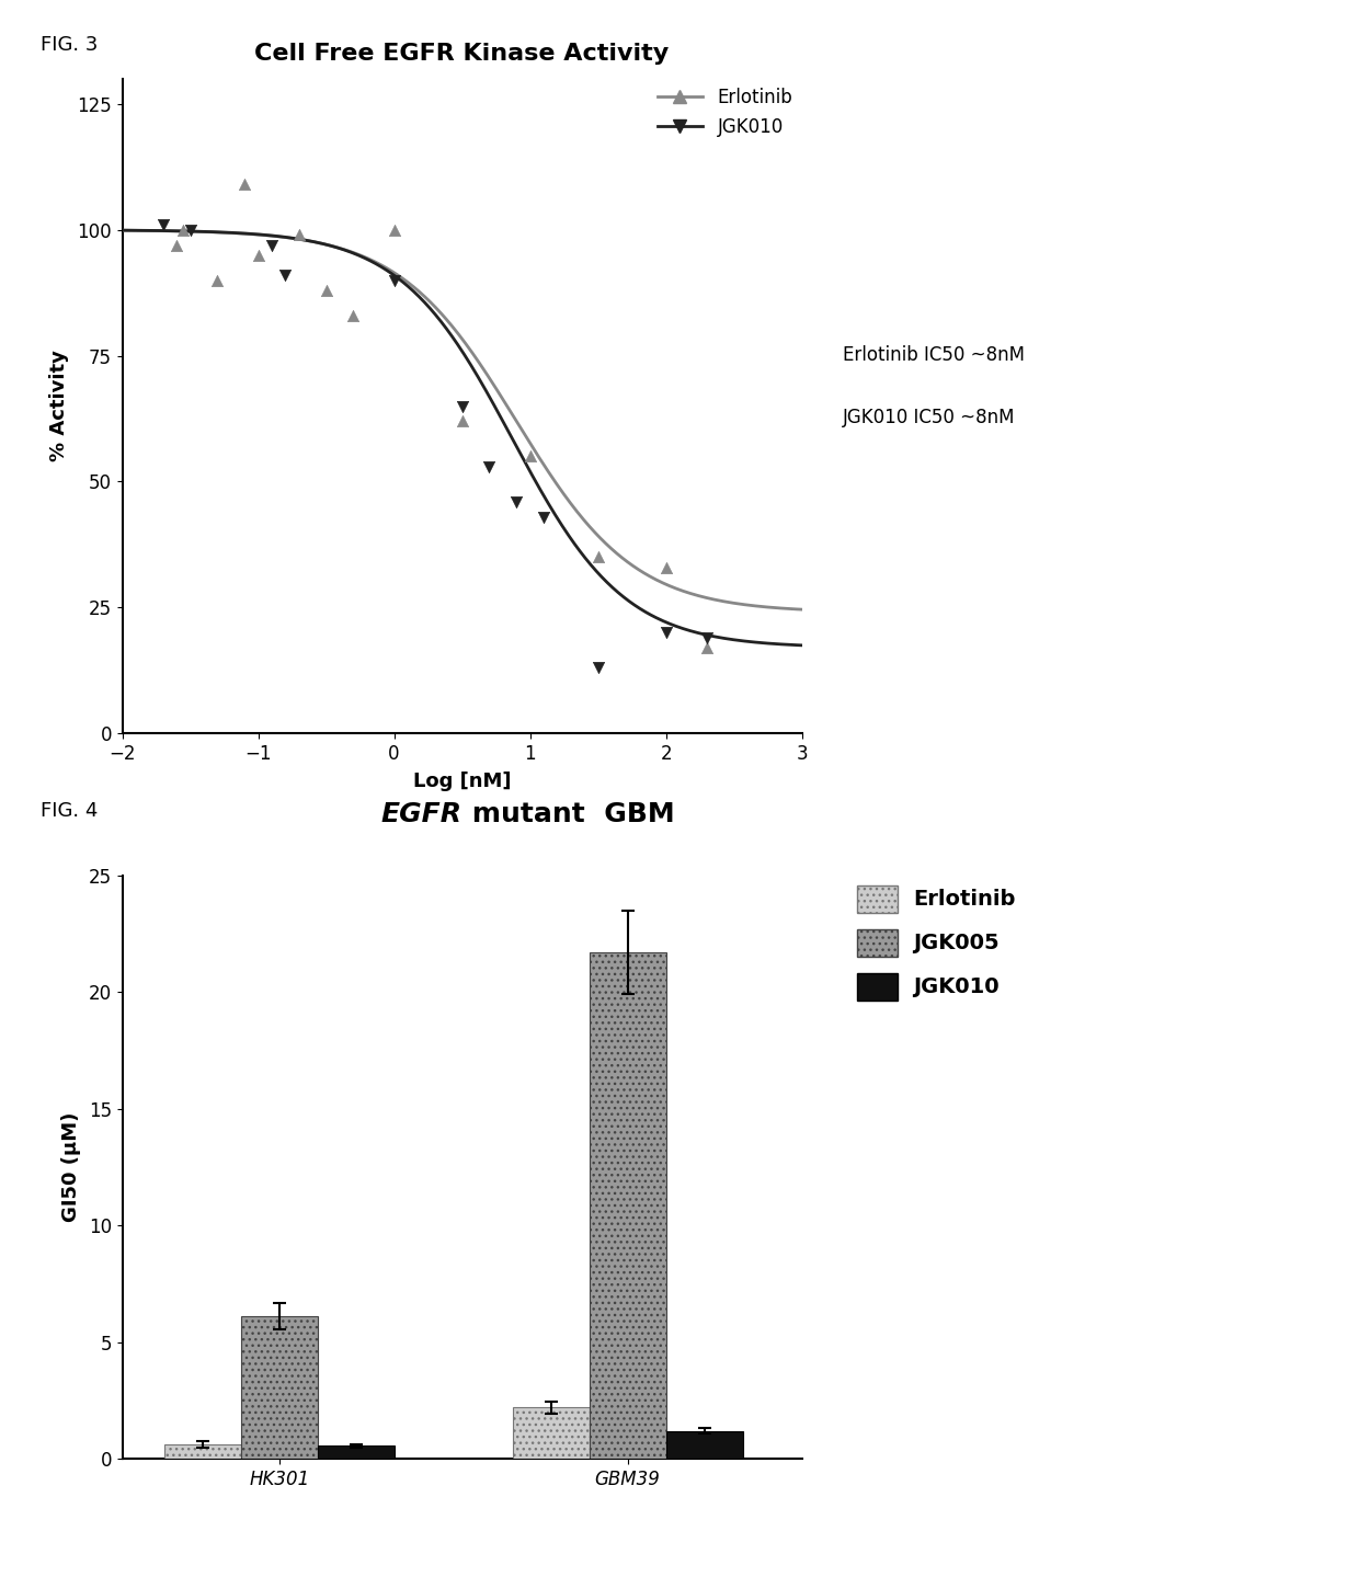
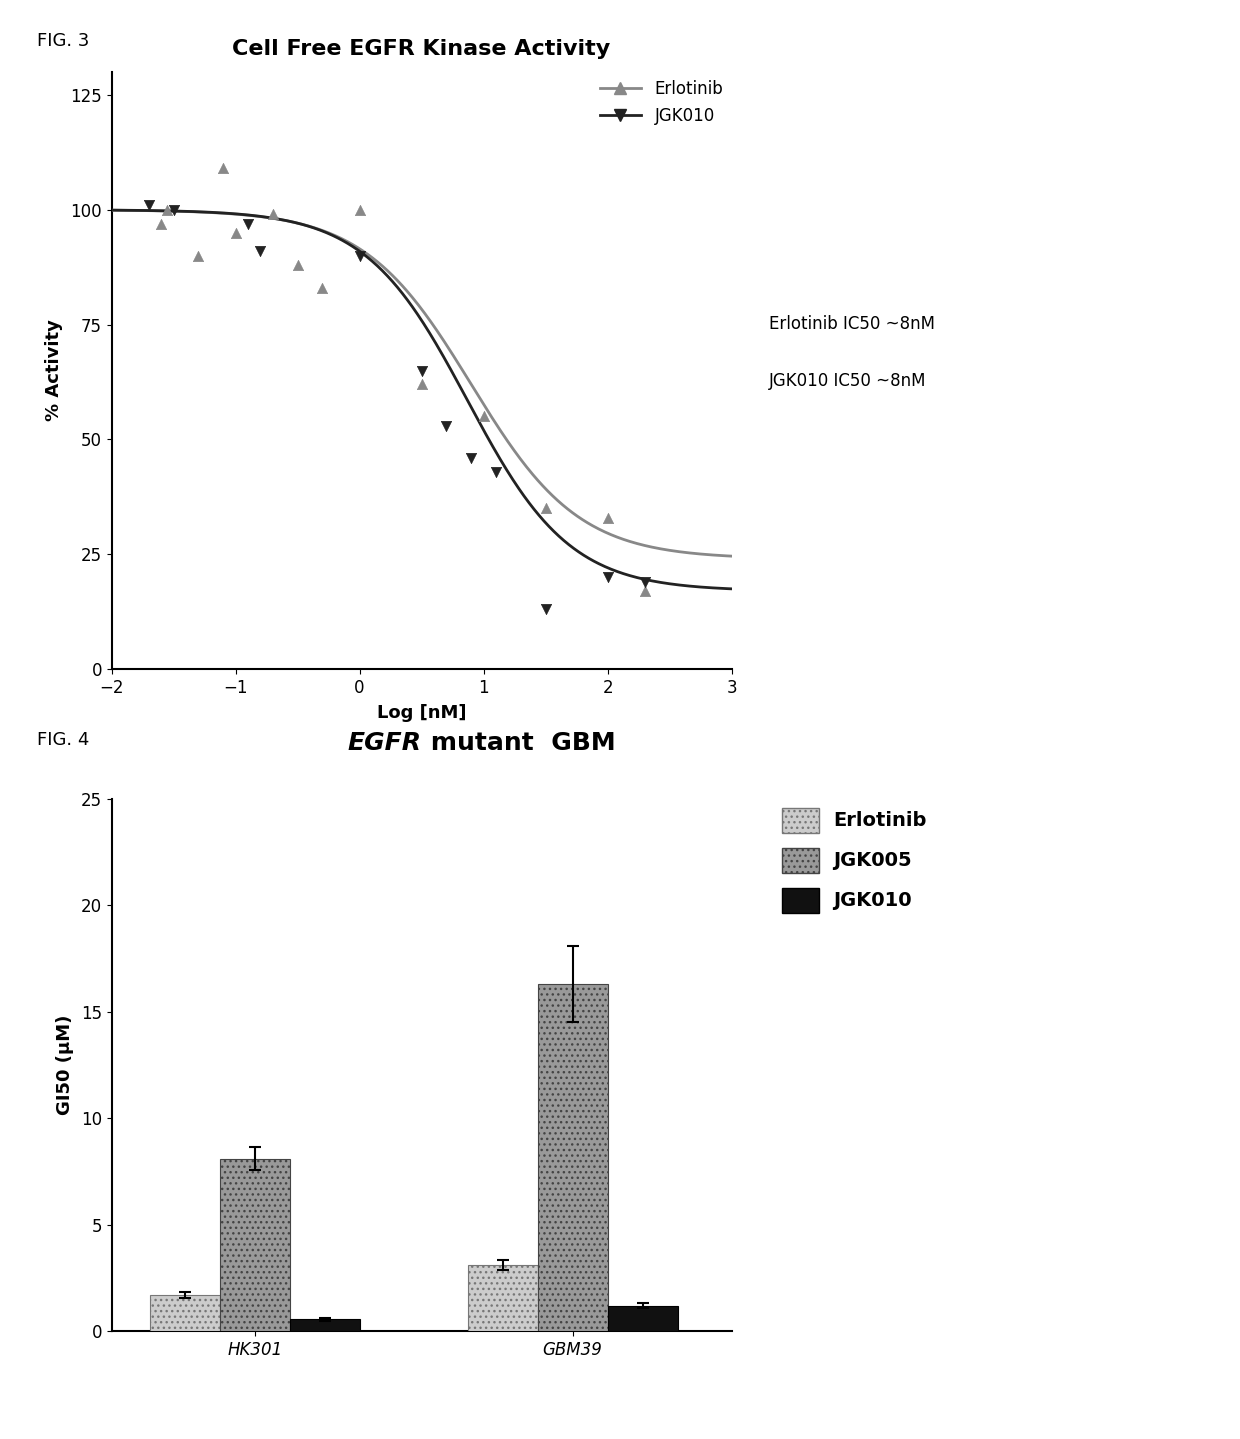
Erlotinib/HK301: 0.6 -> 1.7
JGK005/HK301: 6.1 -> 8.1
Erlotinib/GBM39: 2.2 -> 3.1
JGK005/GBM39: 21.7 -> 16.3
